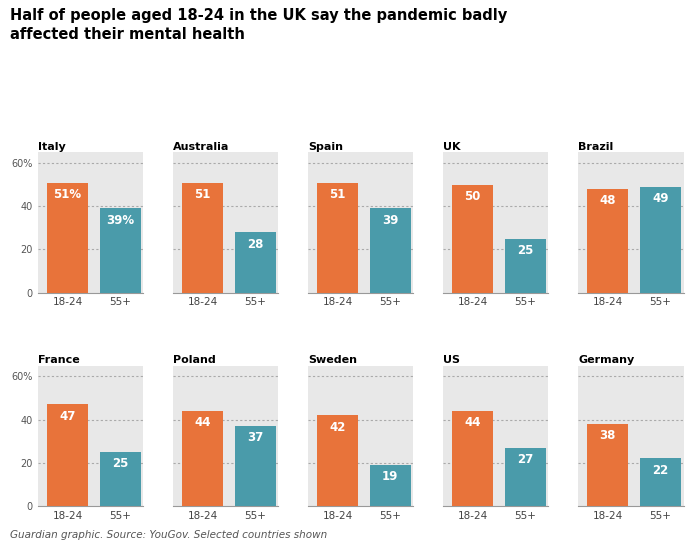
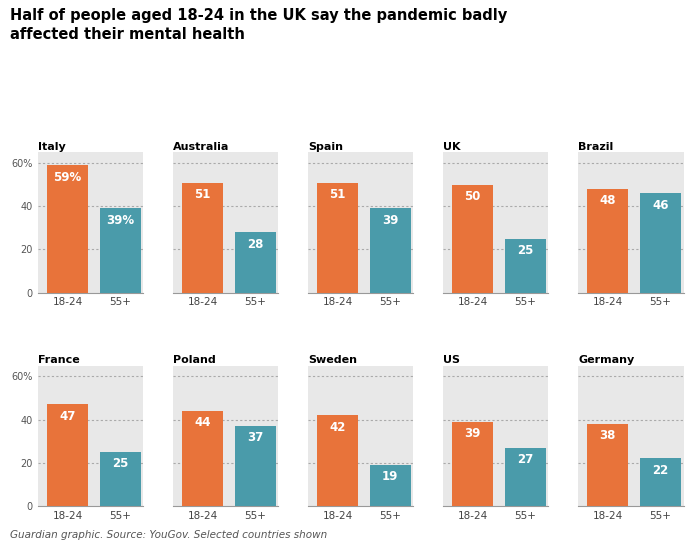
Italy/18-24: 51% -> 59%
Brazil/55+: 49 -> 46
US/18-24: 44 -> 39
